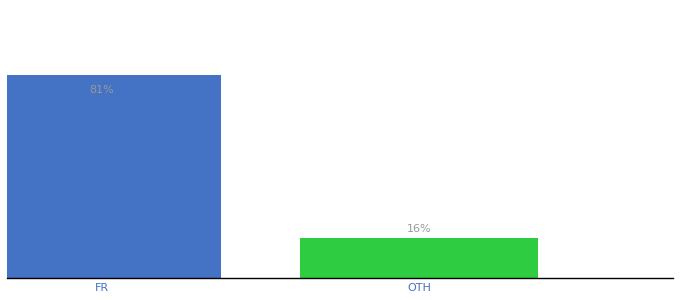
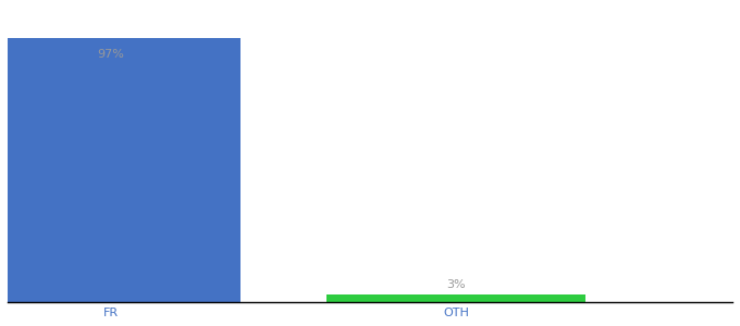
FR: 81% -> 97%
OTH: 16% -> 3%
